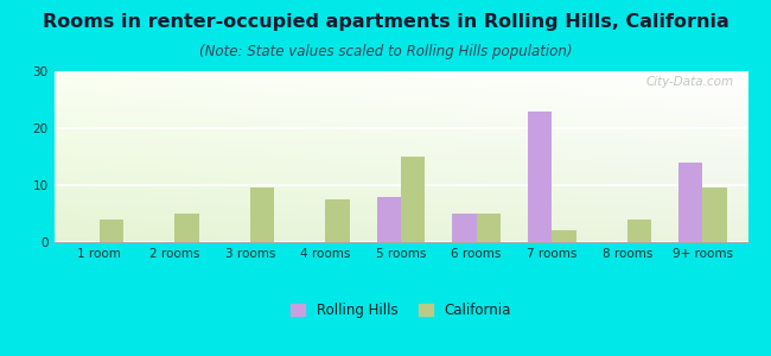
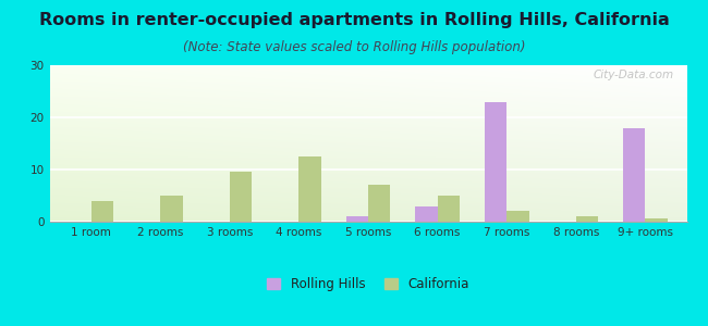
California/4 rooms: 7.5 -> 12.5
Rolling Hills/5 rooms: 8 -> 1
California/5 rooms: 15.0 -> 7.0
Rolling Hills/6 rooms: 5 -> 3
California/8 rooms: 4.0 -> 1.0
Rolling Hills/9+ rooms: 14 -> 18
California/9+ rooms: 9.5 -> 0.7
